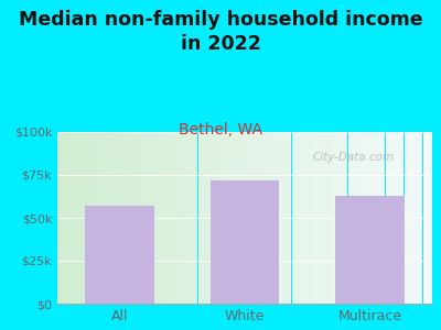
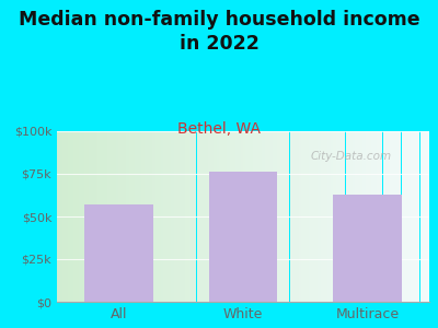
White: $72k -> $76k
